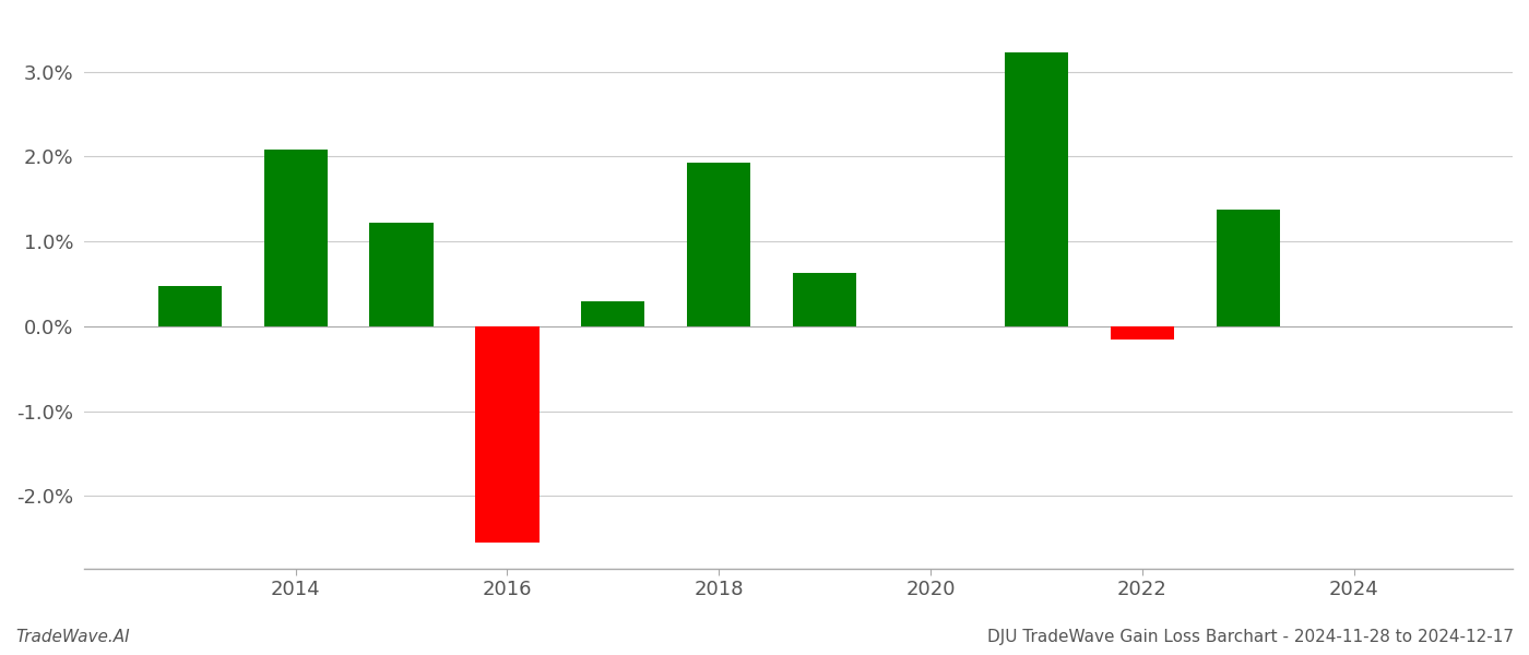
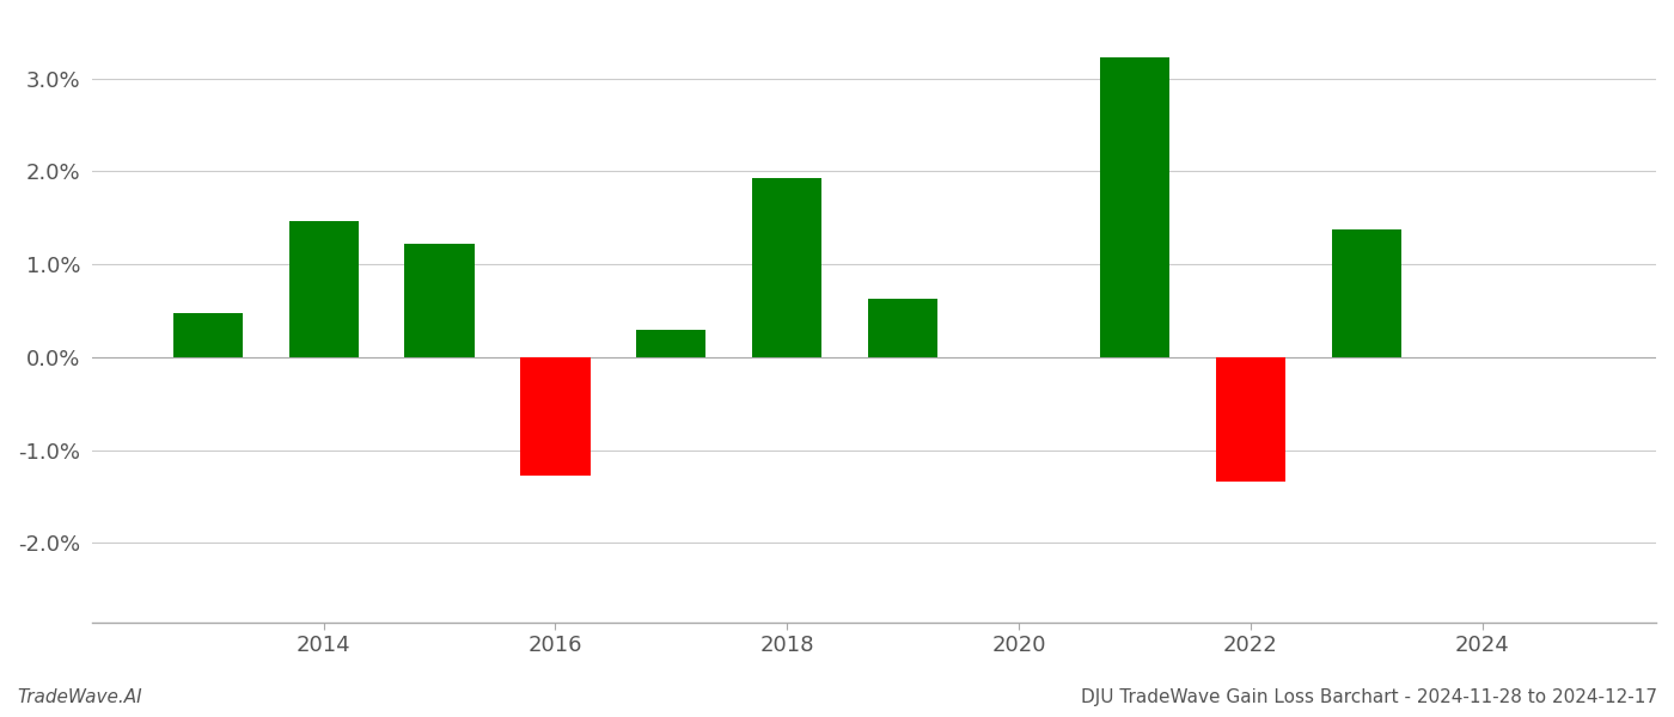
2014: 2.08% -> 1.46%
2016: -2.55% -> -1.28%
2022: -0.15% -> -1.34%
